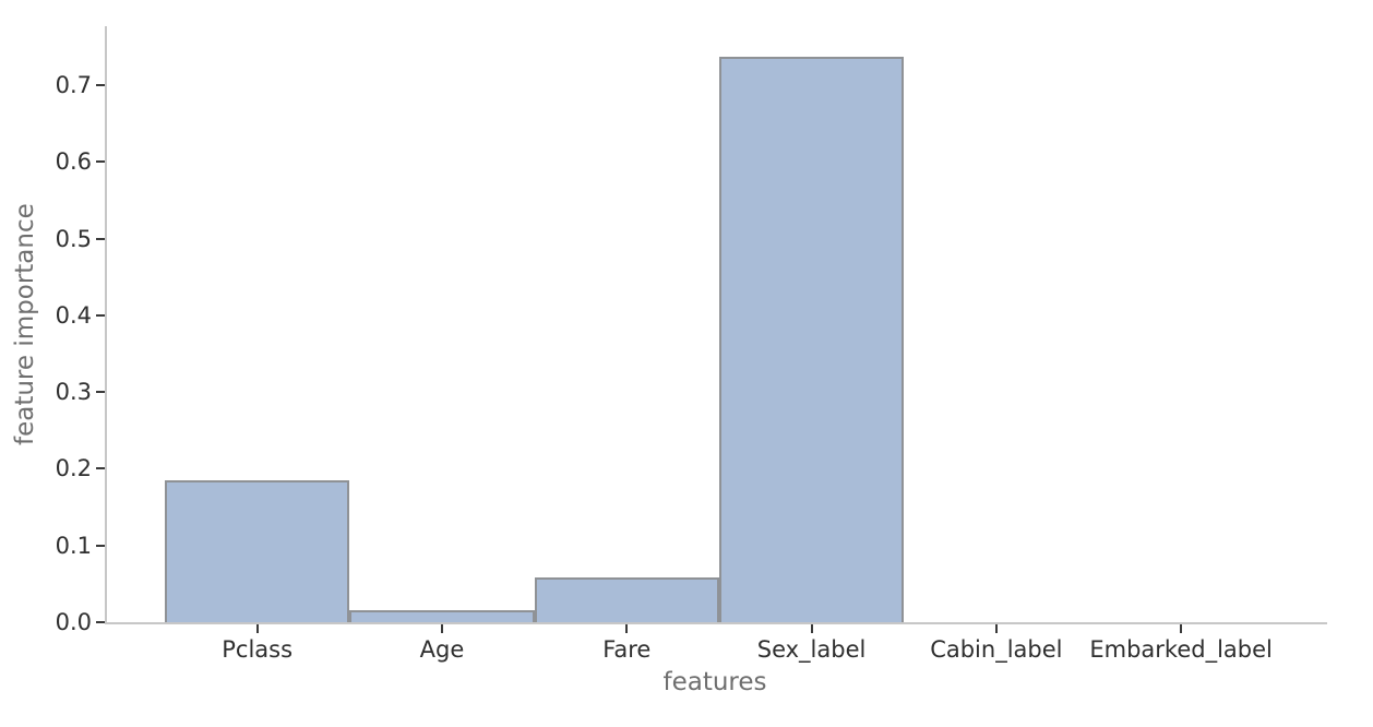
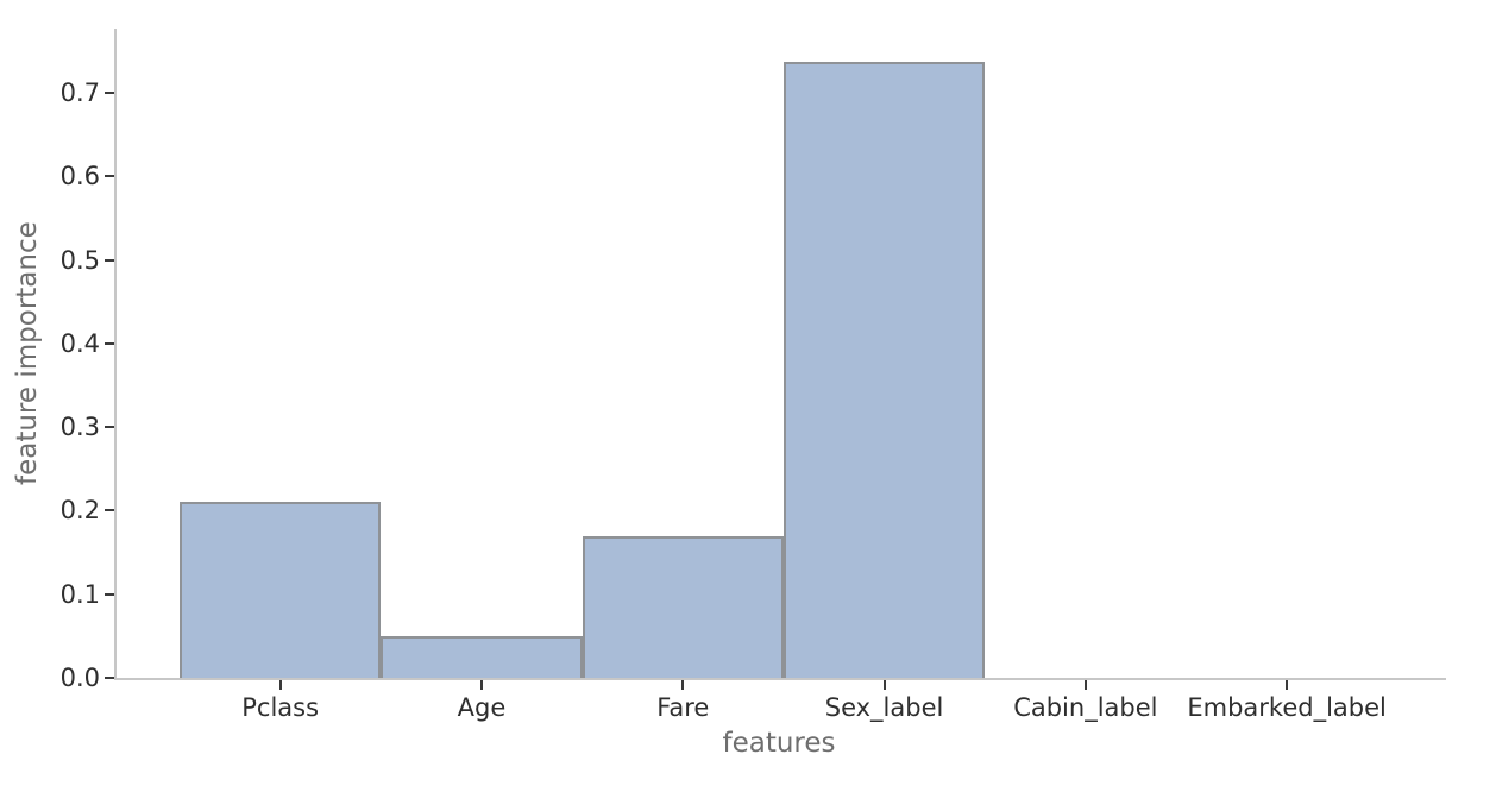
Pclass: 0.18 -> 0.21
Age: 0.02 -> 0.05
Fare: 0.06 -> 0.17
